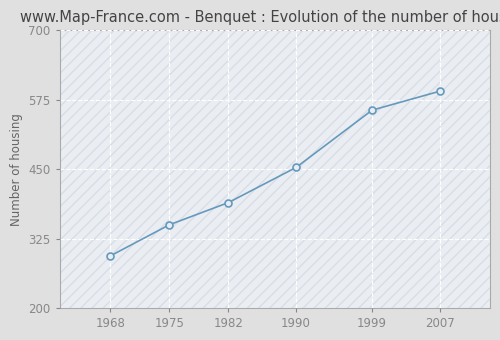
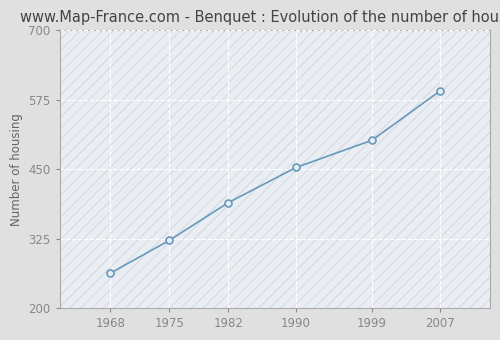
1968: 294 -> 263
1975: 350 -> 322
1999: 556 -> 502
